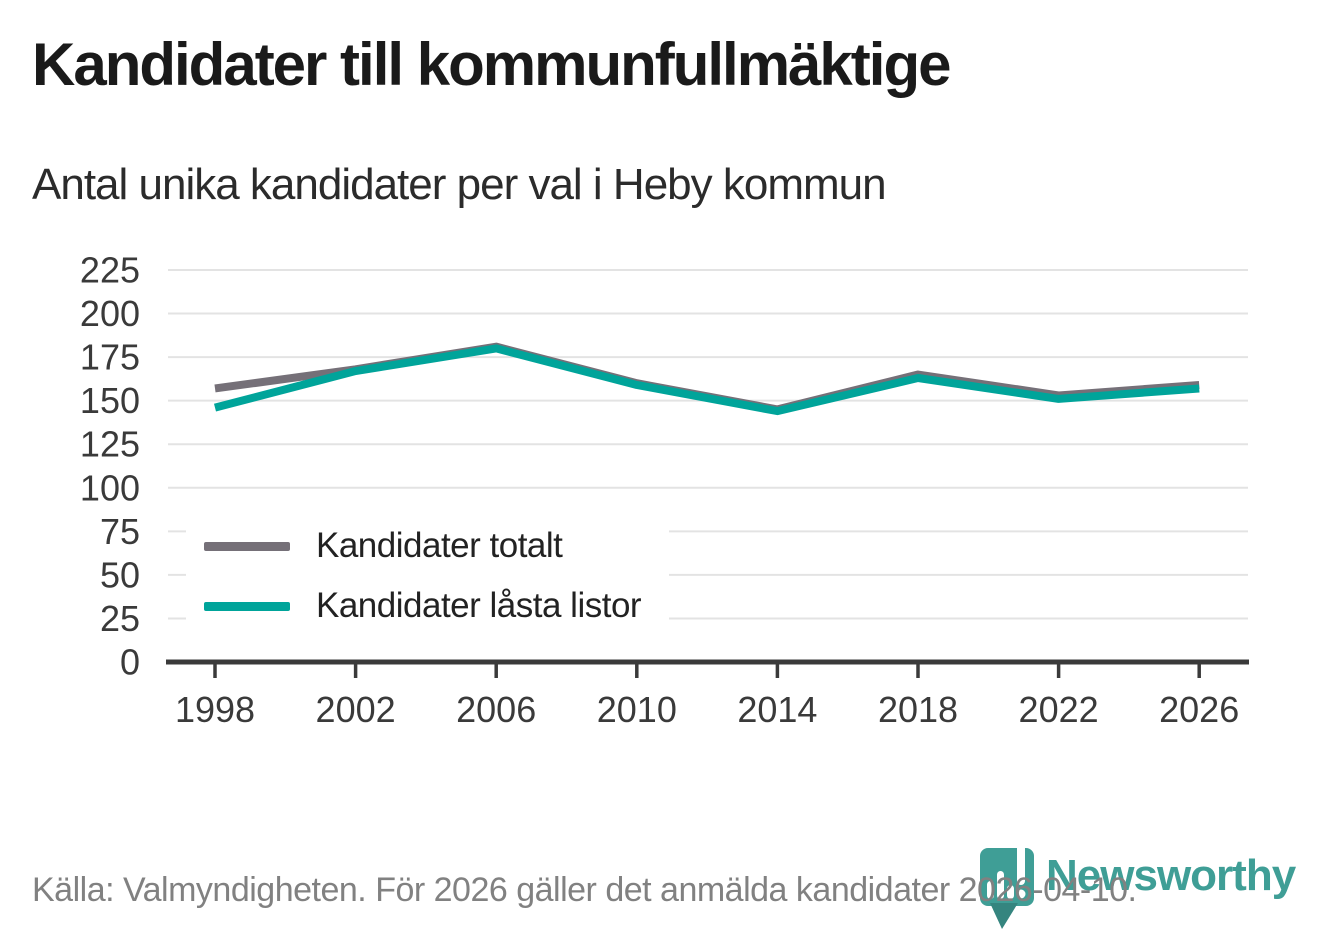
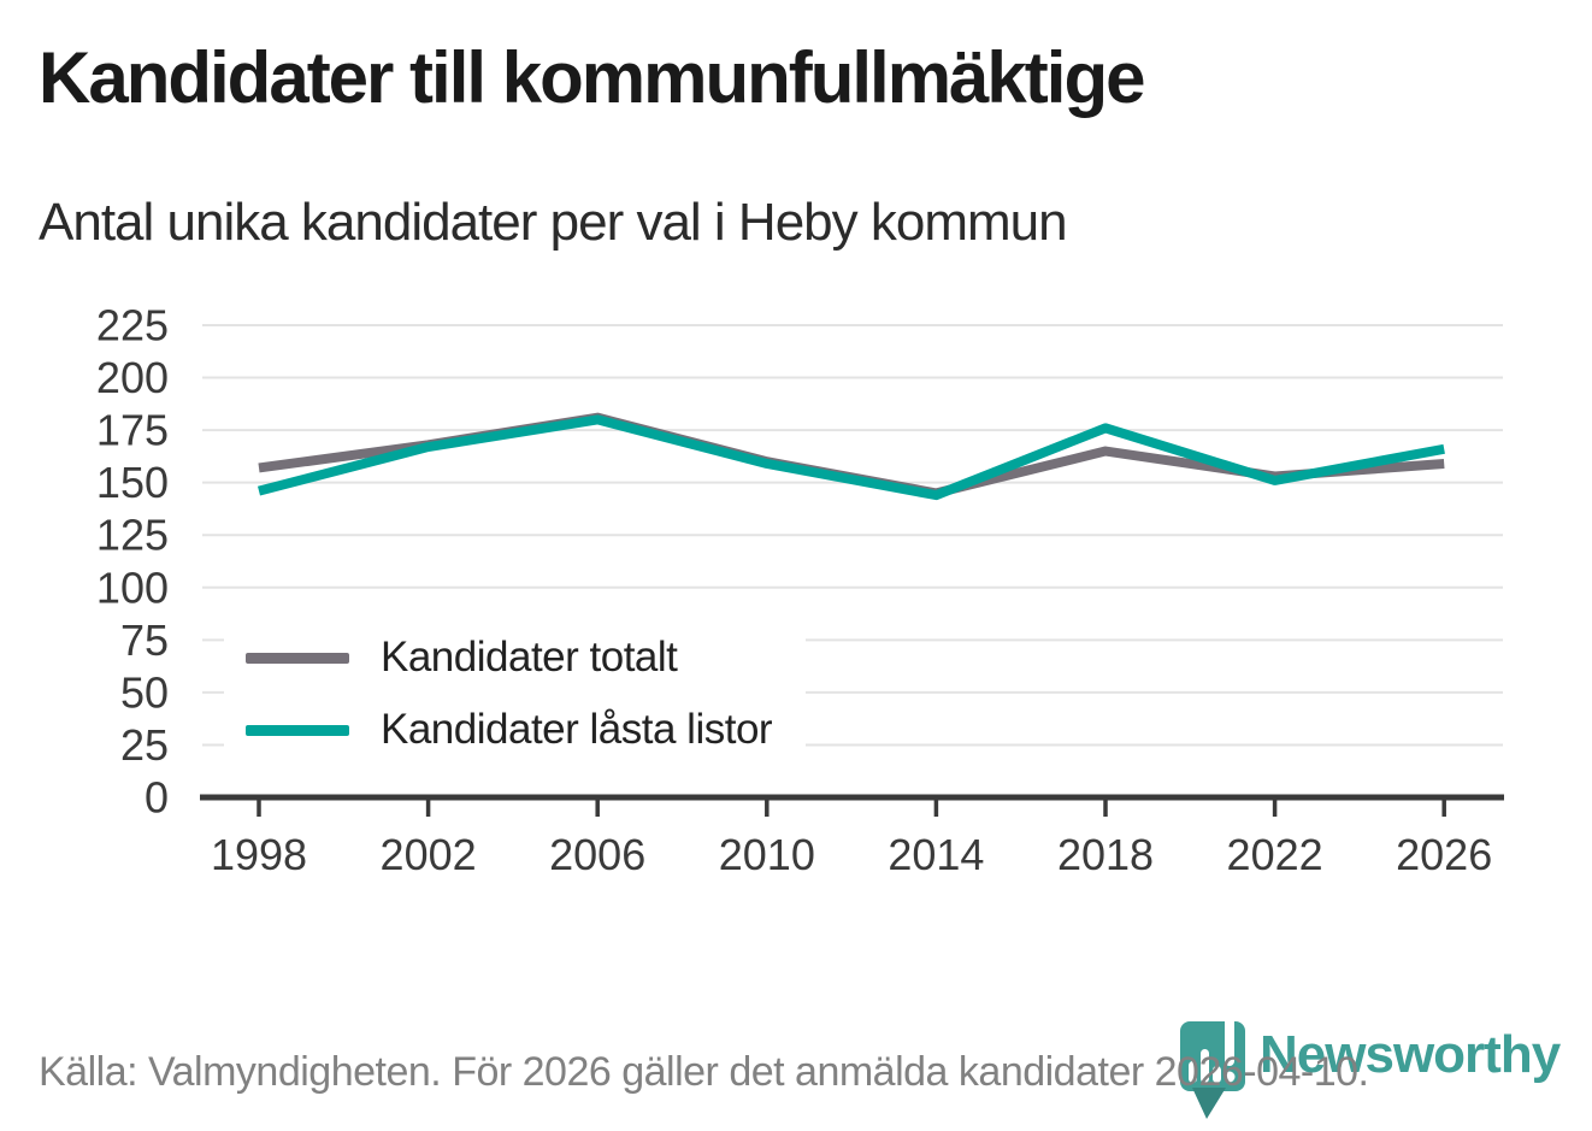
Kandidater låsta listor/2018: 163 -> 176
Kandidater låsta listor/2026: 157 -> 166
